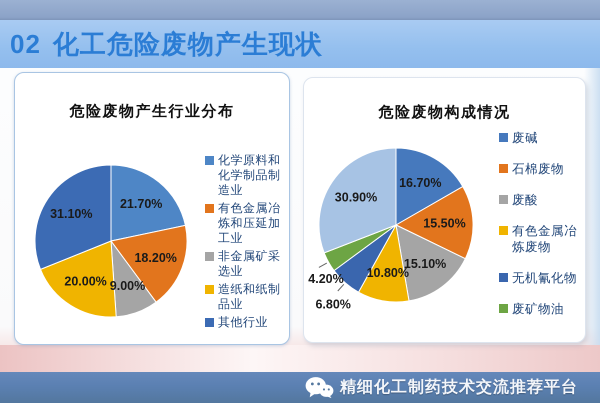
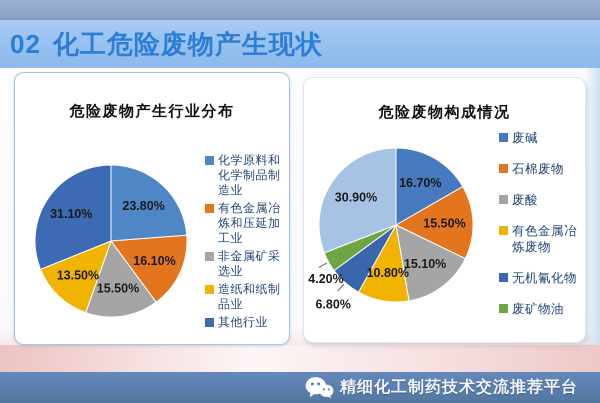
危险废物产生行业分布/化学原料和化学制品制造业: 21.70% -> 23.80%
危险废物产生行业分布/有色金属冶炼和压延加工业: 18.20% -> 16.10%
危险废物产生行业分布/非金属矿采选业: 9.00% -> 15.50%
危险废物产生行业分布/造纸和纸制品业: 20.00% -> 13.50%
